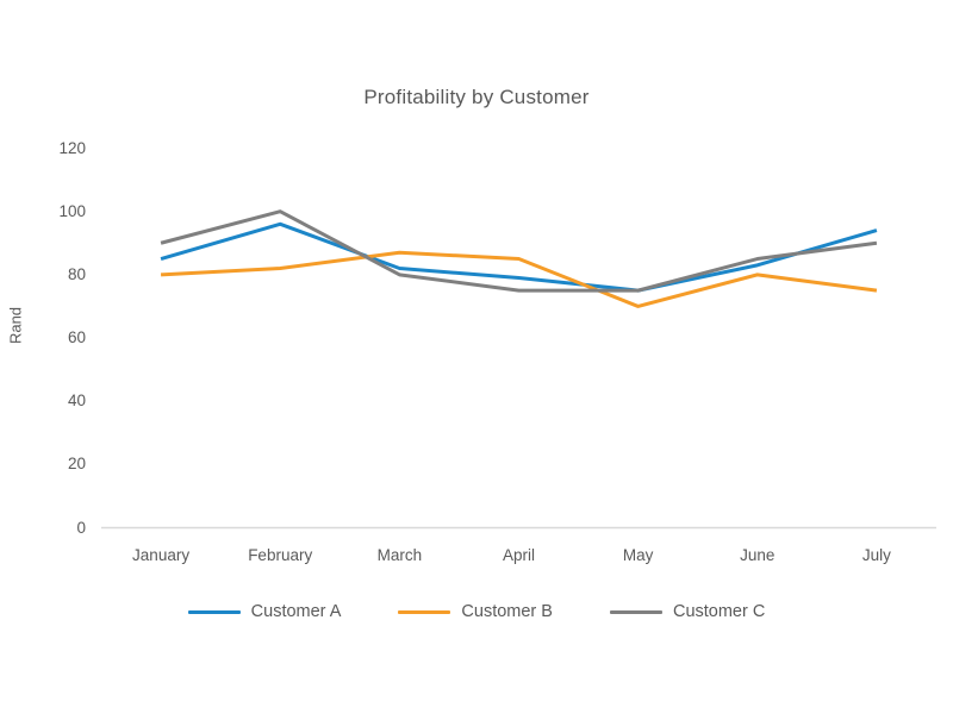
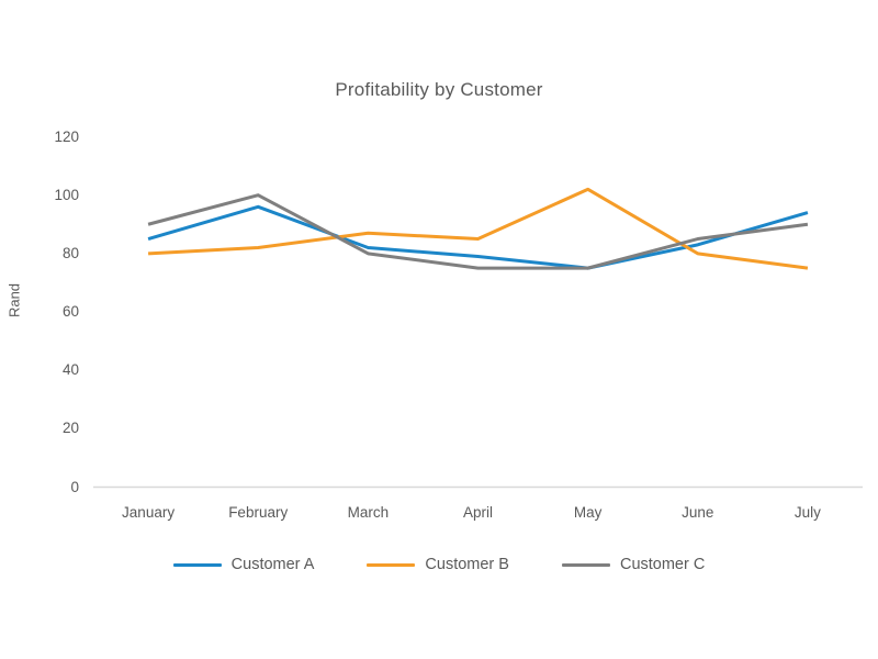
Customer B/May: 70 -> 102
